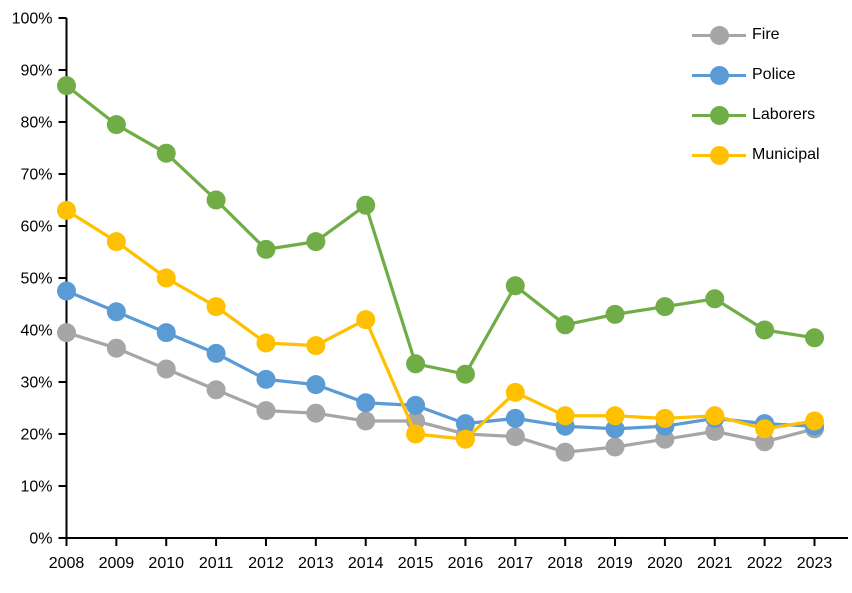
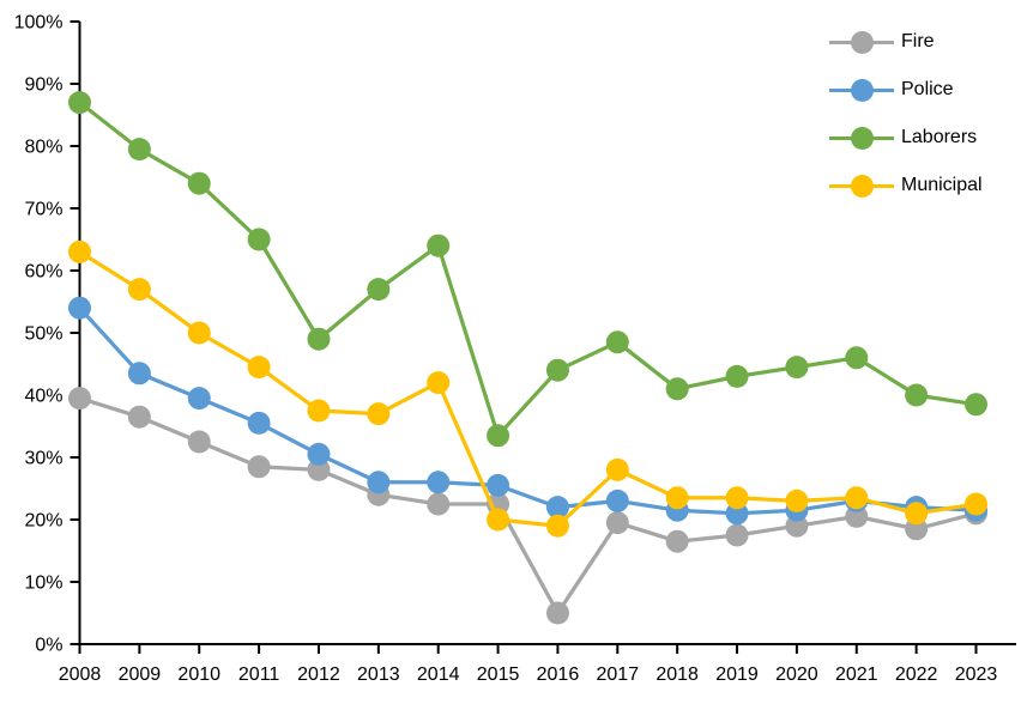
Police/2008: 48% -> 54%
Fire/2012: 24% -> 28%
Laborers/2012: 56% -> 49%
Police/2013: 30% -> 26%
Fire/2016: 20% -> 5%
Laborers/2016: 32% -> 44%
